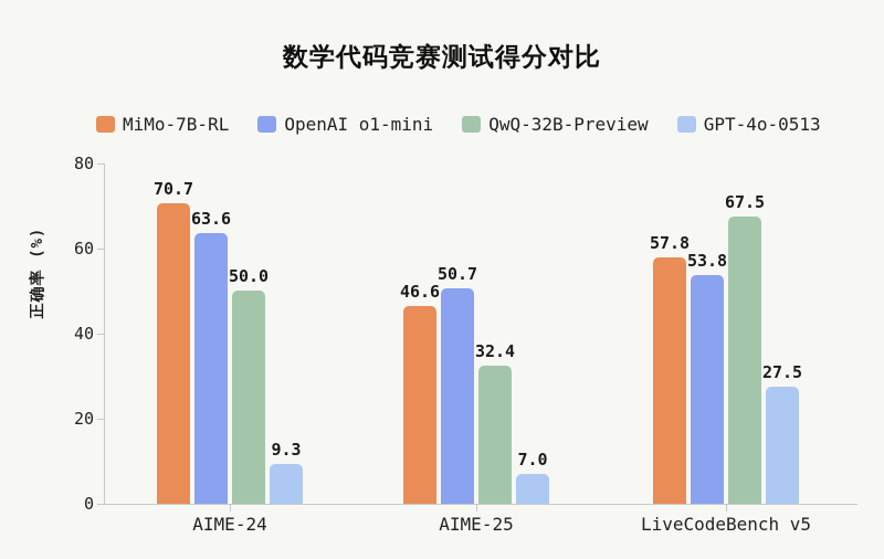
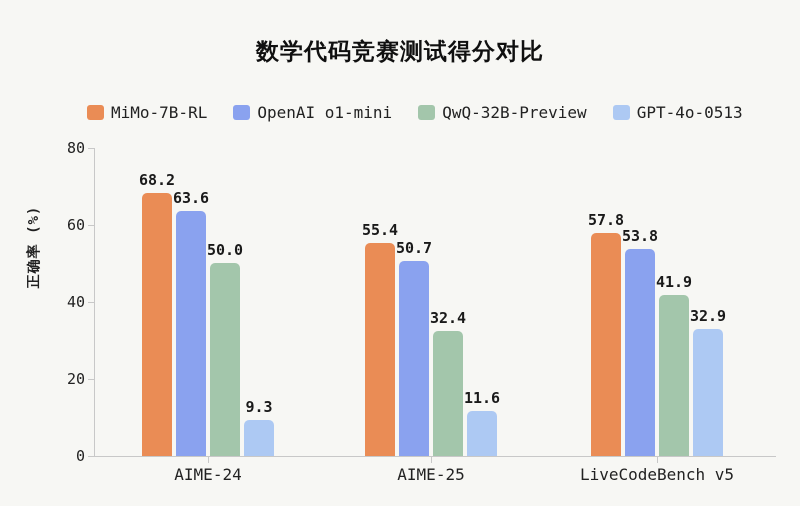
MiMo-7B-RL/AIME-24: 70.7 -> 68.2
MiMo-7B-RL/AIME-25: 46.6 -> 55.4
GPT-4o-0513/AIME-25: 7.0 -> 11.6
QwQ-32B-Preview/LiveCodeBench v5: 67.5 -> 41.9
GPT-4o-0513/LiveCodeBench v5: 27.5 -> 32.9
